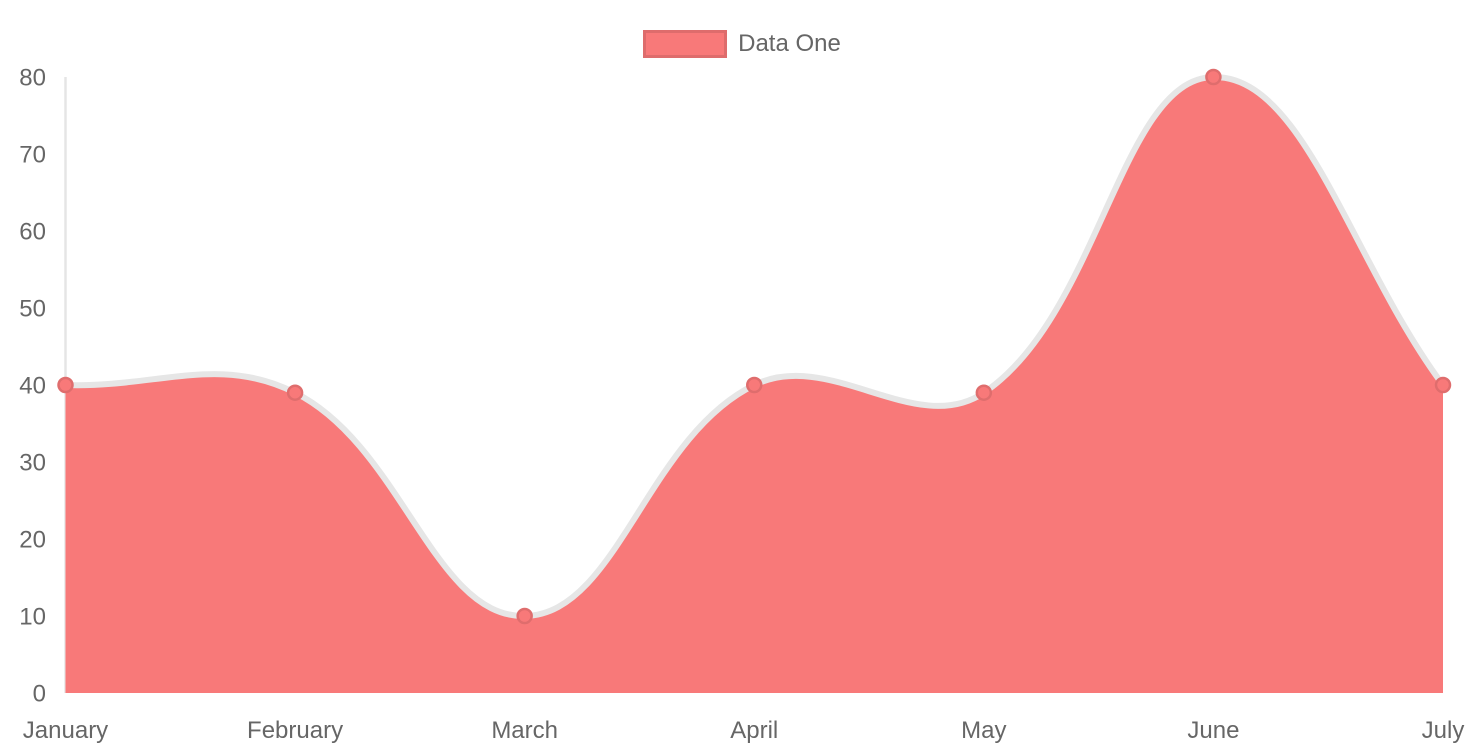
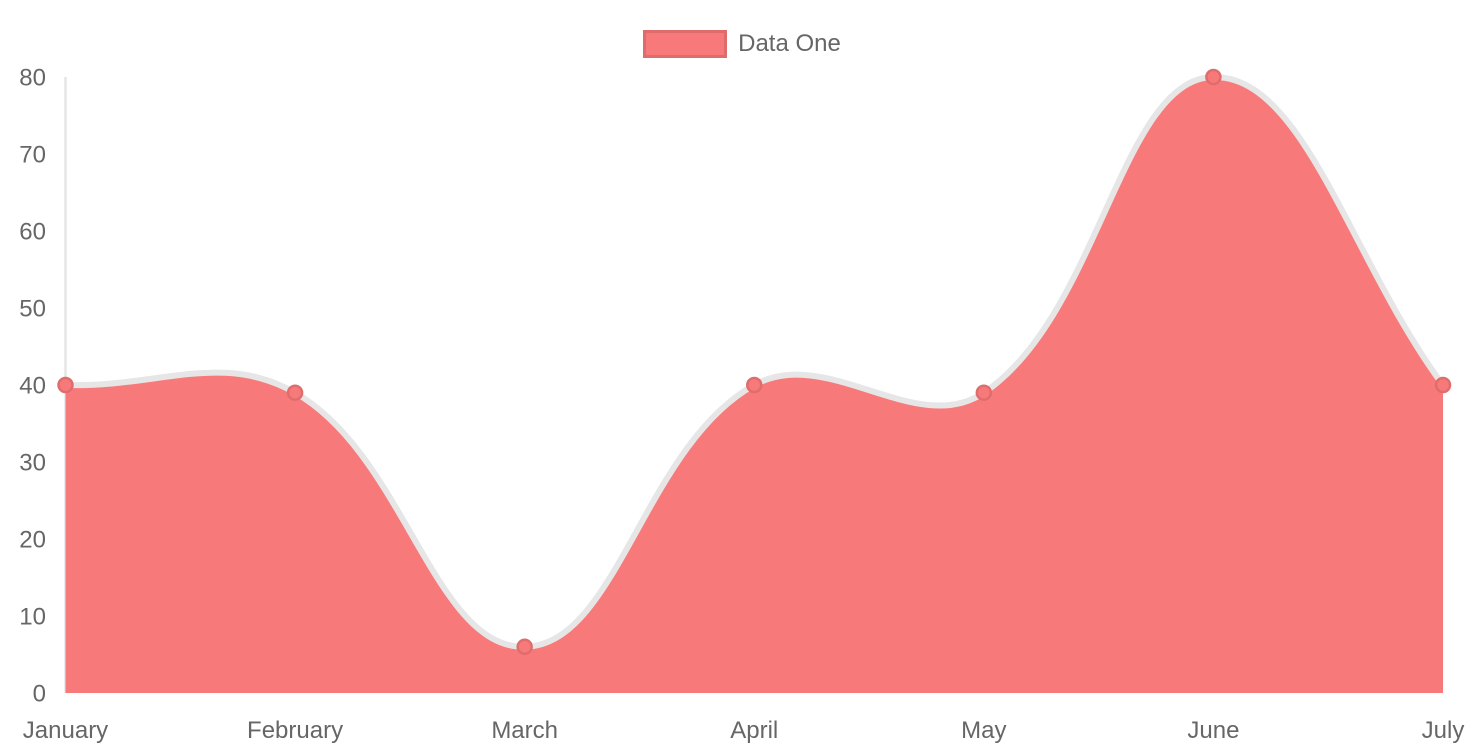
March: 10 -> 6
